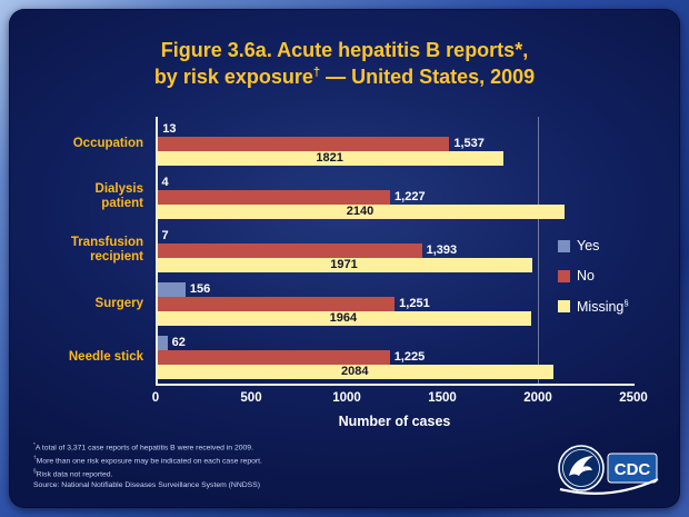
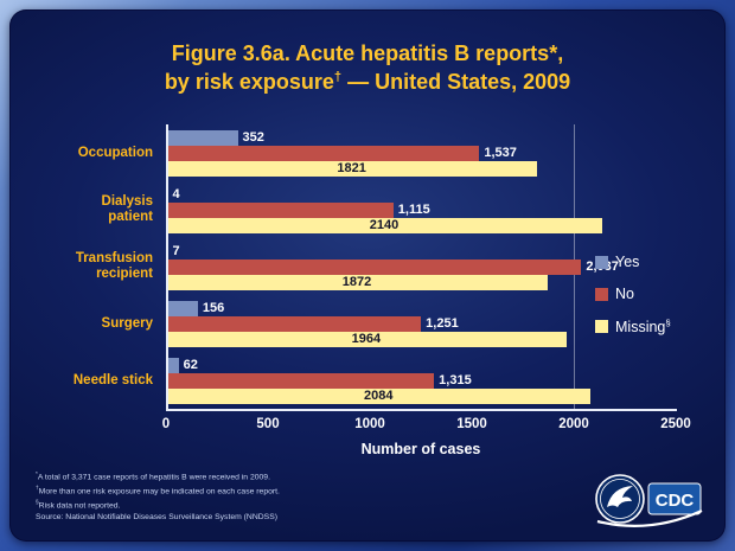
Yes/Occupation: 13 -> 352
No/Dialysis patient: 1,227 -> 1,115
No/Transfusion recipient: 1,393 -> 2,037
Missing/Transfusion recipient: 1971 -> 1872
No/Needle stick: 1,225 -> 1,315
